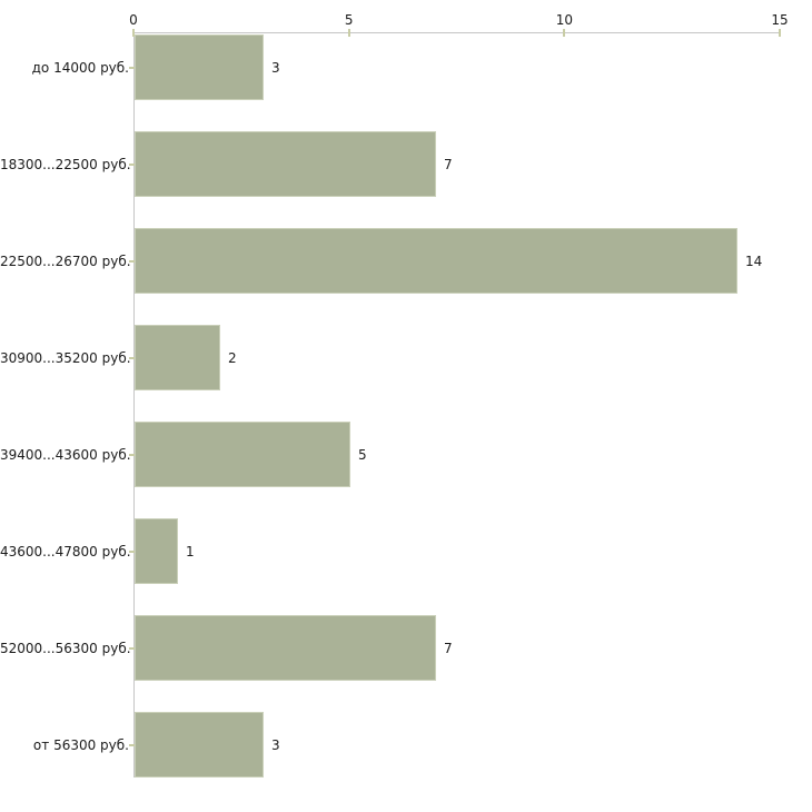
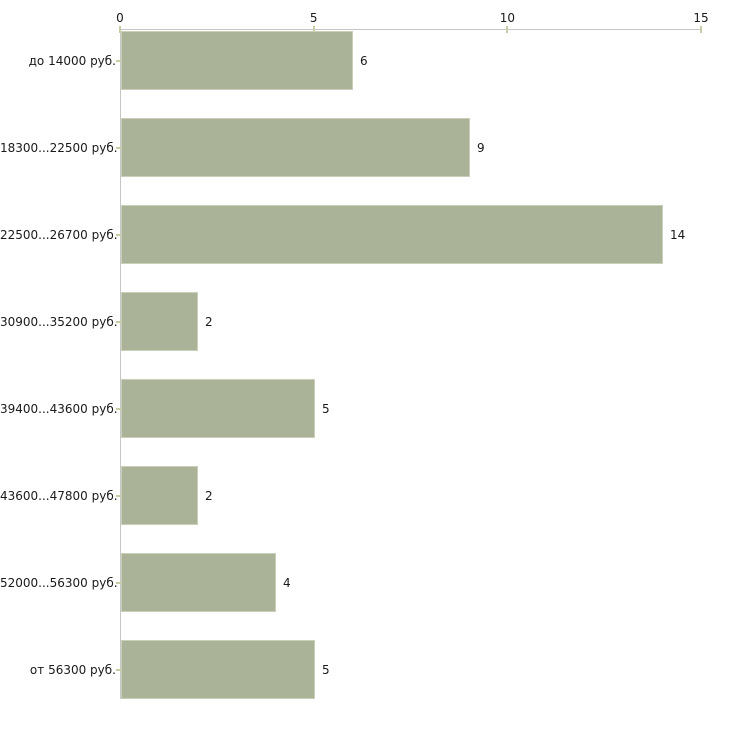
до 14000 руб.: 3 -> 6
18300...22500 руб.: 7 -> 9
43600...47800 руб.: 1 -> 2
52000...56300 руб.: 7 -> 4
от 56300 руб.: 3 -> 5
